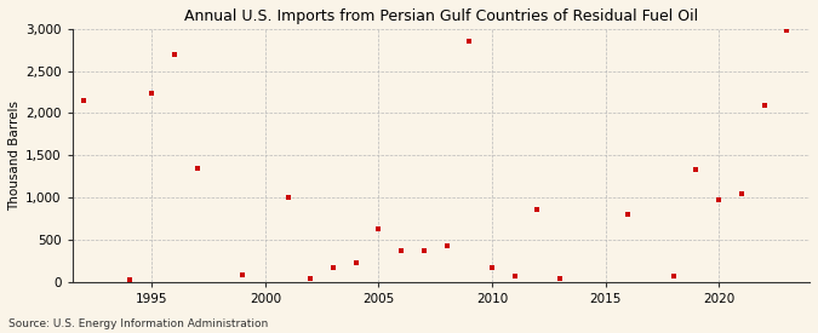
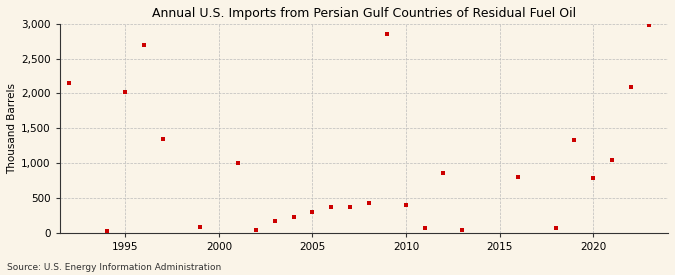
1995: 2,230 -> 2,020
2005: 630 -> 300
2010: 160 -> 400
2020: 970 -> 780
